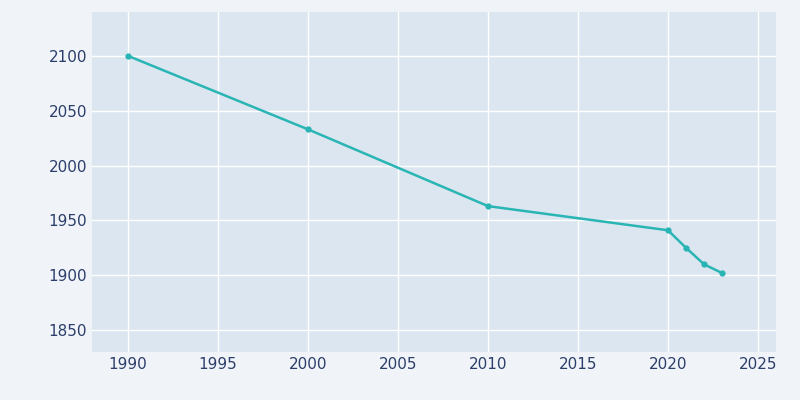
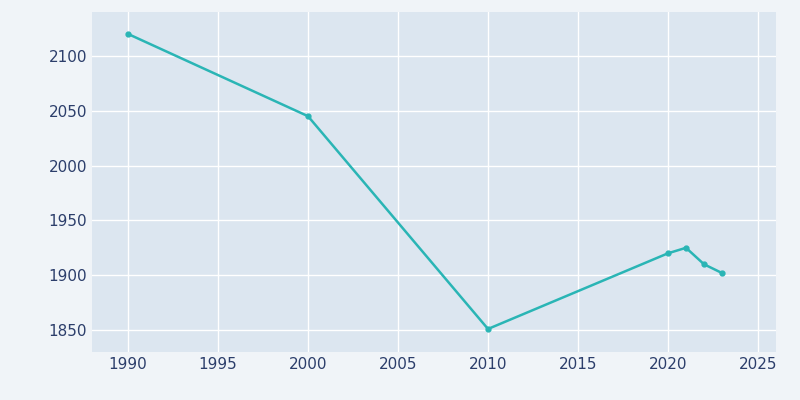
1990: 2100 -> 2120
2000: 2033 -> 2045
2010: 1963 -> 1851
2020: 1941 -> 1920
